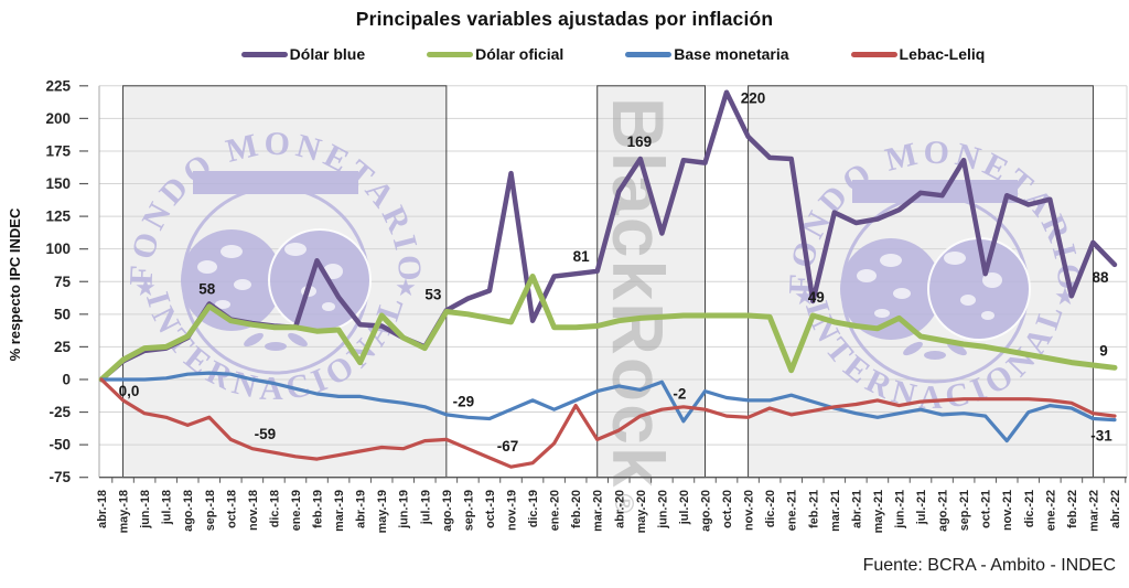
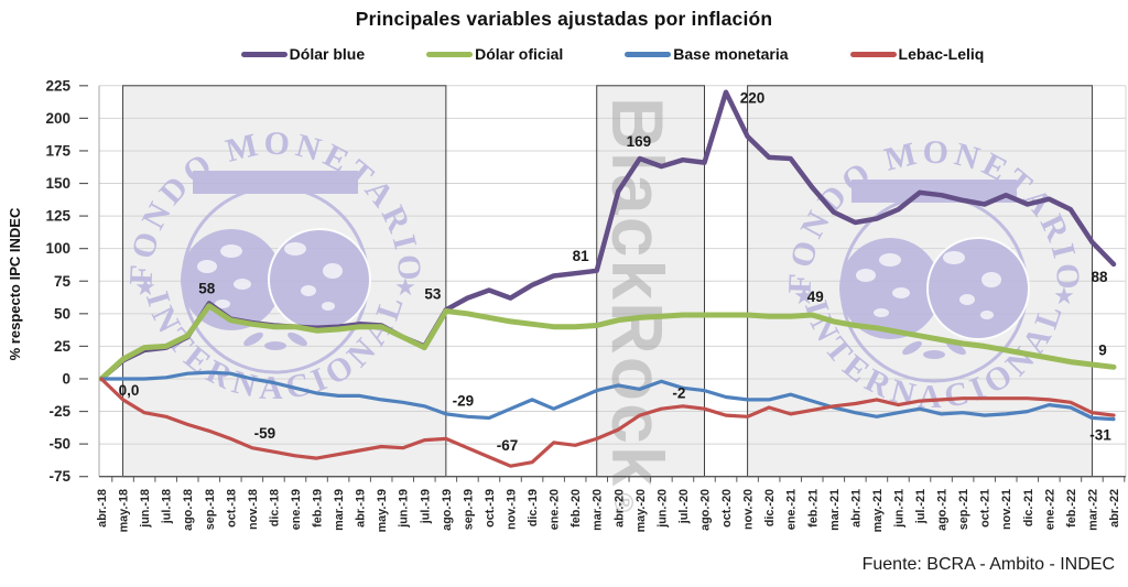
Lebac-Leliq/sep.-18: -29 -> -40
Dólar blue/feb.-19: 91 -> 39
Dólar blue/mar.-19: 63 -> 40
Dólar oficial/abr.-19: 13 -> 40
Dólar oficial/may.-19: 49 -> 40
Dólar blue/nov.-19: 158 -> 62
Dólar blue/dic.-19: 45 -> 72
Dólar oficial/dic.-19: 79 -> 42
Lebac-Leliq/feb.-20: -20 -> -51
Dólar blue/jun.-20: 112 -> 163
Base monetaria/jul.-20: -32 -> -7
Dólar oficial/ene.-21: 7 -> 48
Dólar blue/feb.-21: 60 -> 147
Dólar oficial/jun.-21: 47 -> 36
Dólar blue/sep.-21: 168 -> 137
Dólar blue/oct.-21: 81 -> 134
Base monetaria/nov.-21: -47 -> -27
Dólar blue/feb.-22: 64 -> 130
